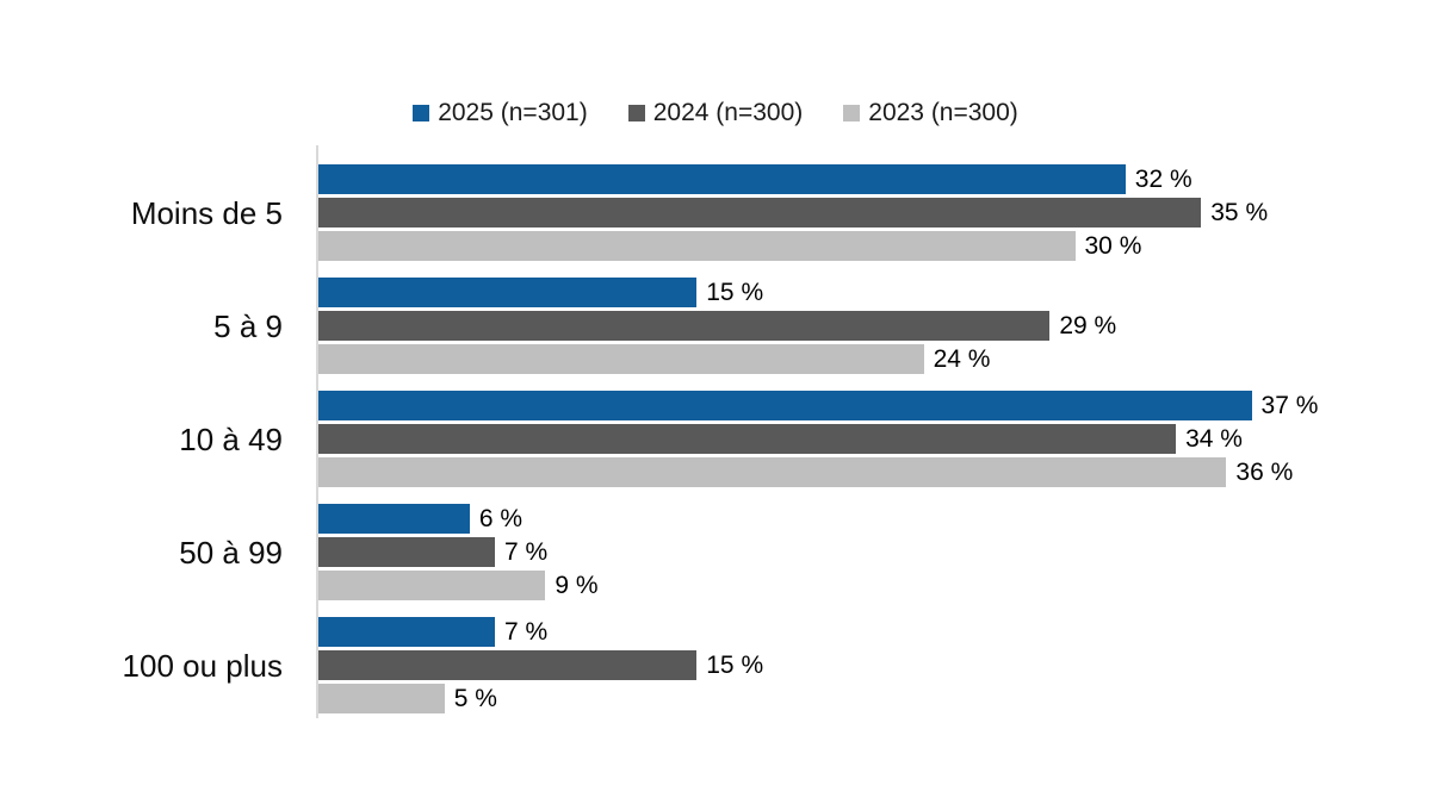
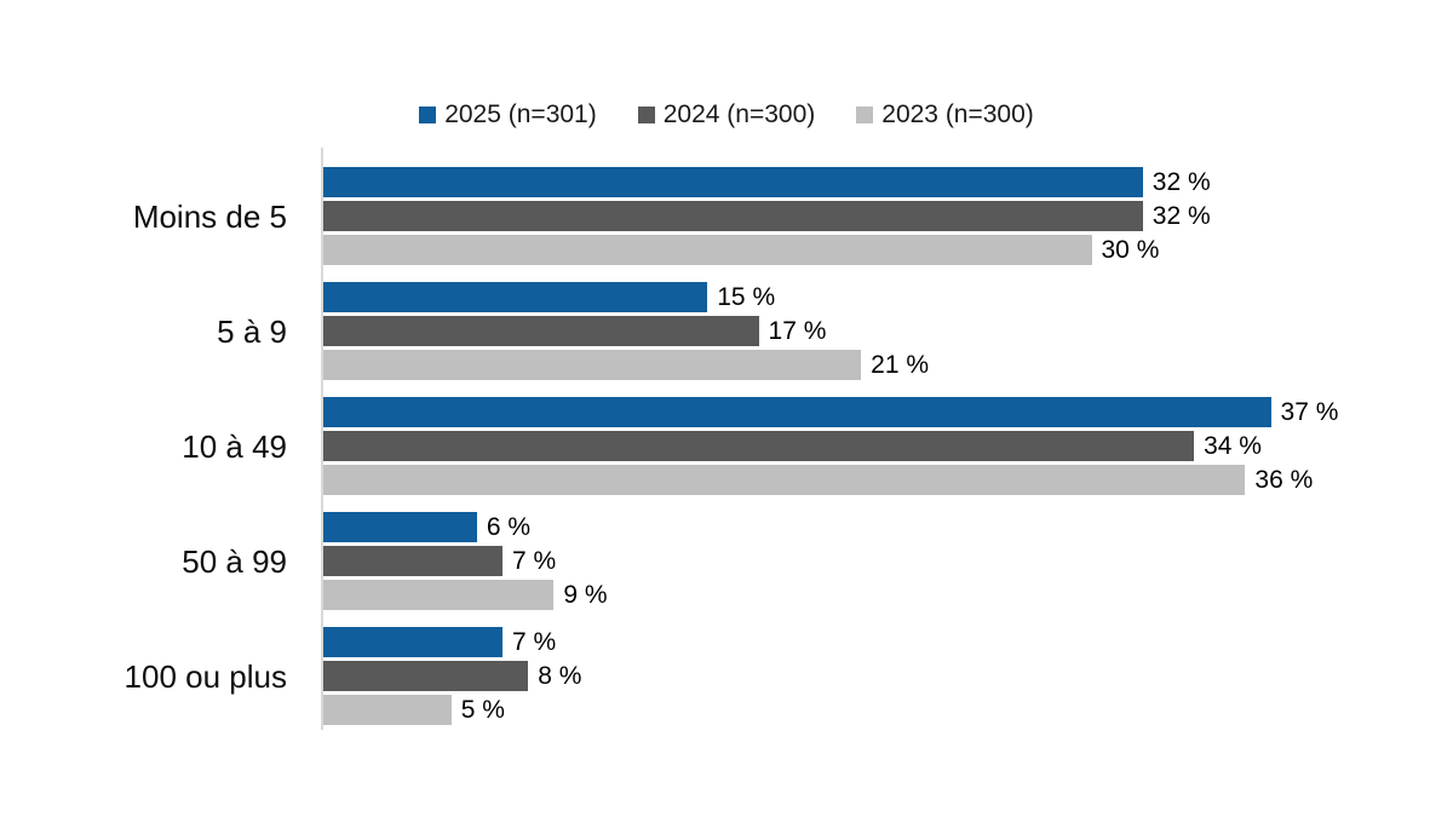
2024 (n=300)/Moins de 5: 35 -> 32
2024 (n=300)/5 à 9: 29 -> 17
2023 (n=300)/5 à 9: 24 -> 21
2024 (n=300)/100 ou plus: 15 -> 8
